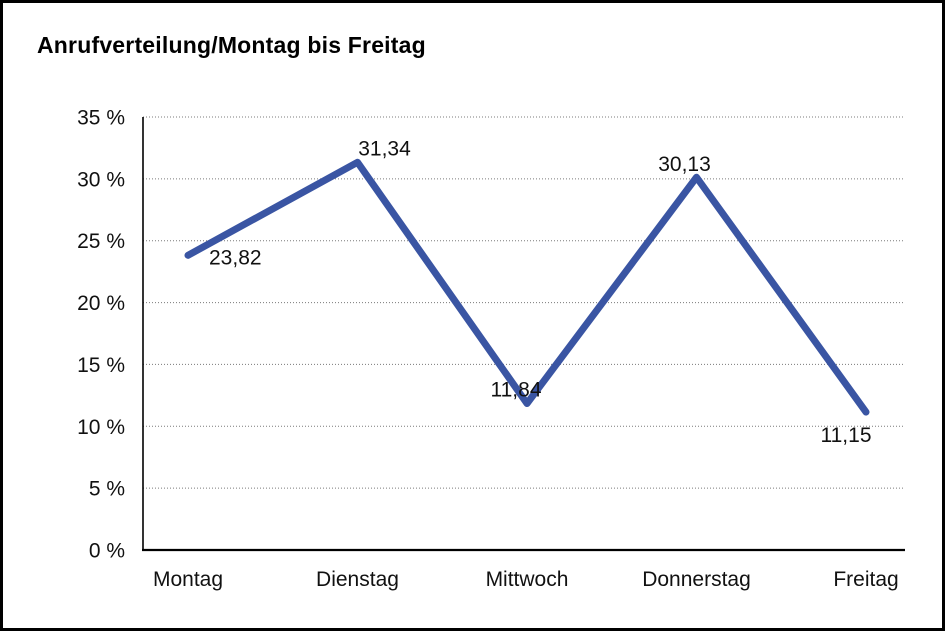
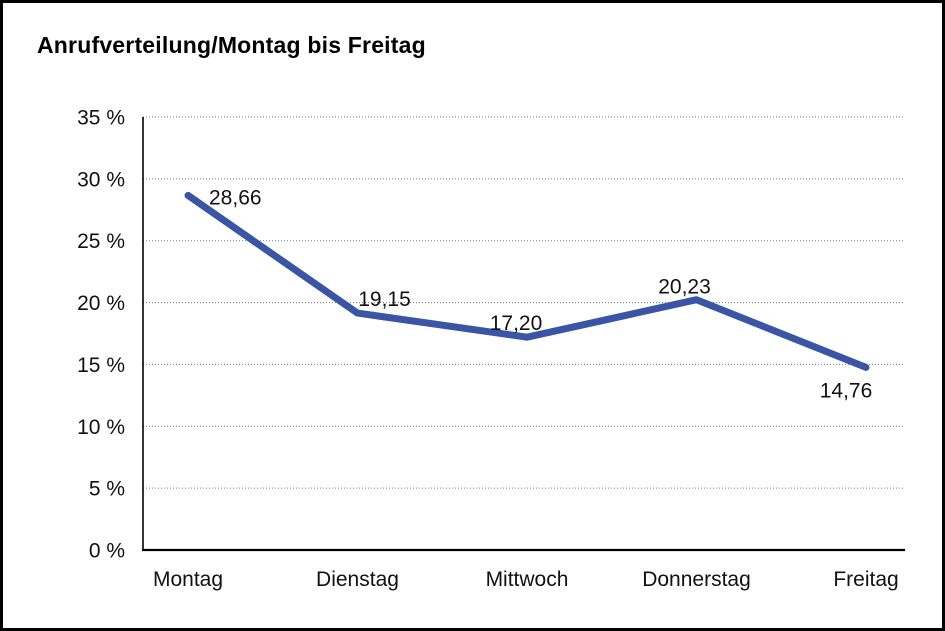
Montag: 23,82 -> 28,66
Dienstag: 31,34 -> 19,15
Mittwoch: 11,84 -> 17,20
Donnerstag: 30,13 -> 20,23
Freitag: 11,15 -> 14,76
